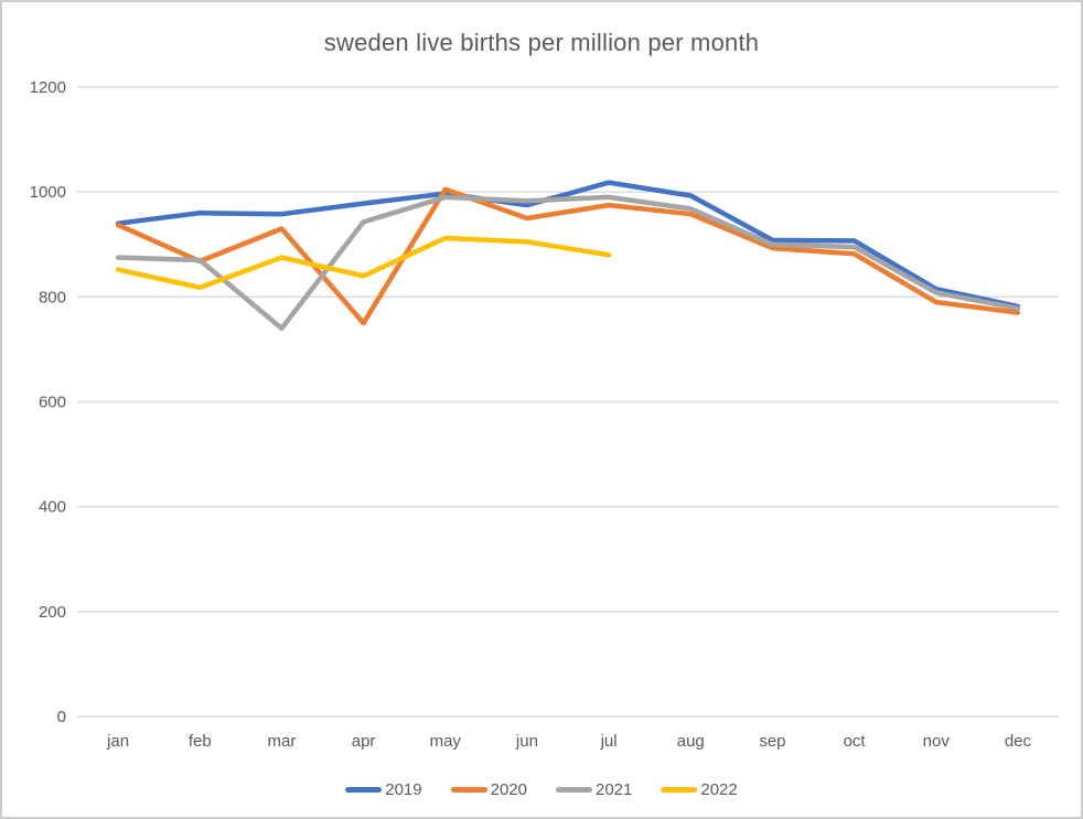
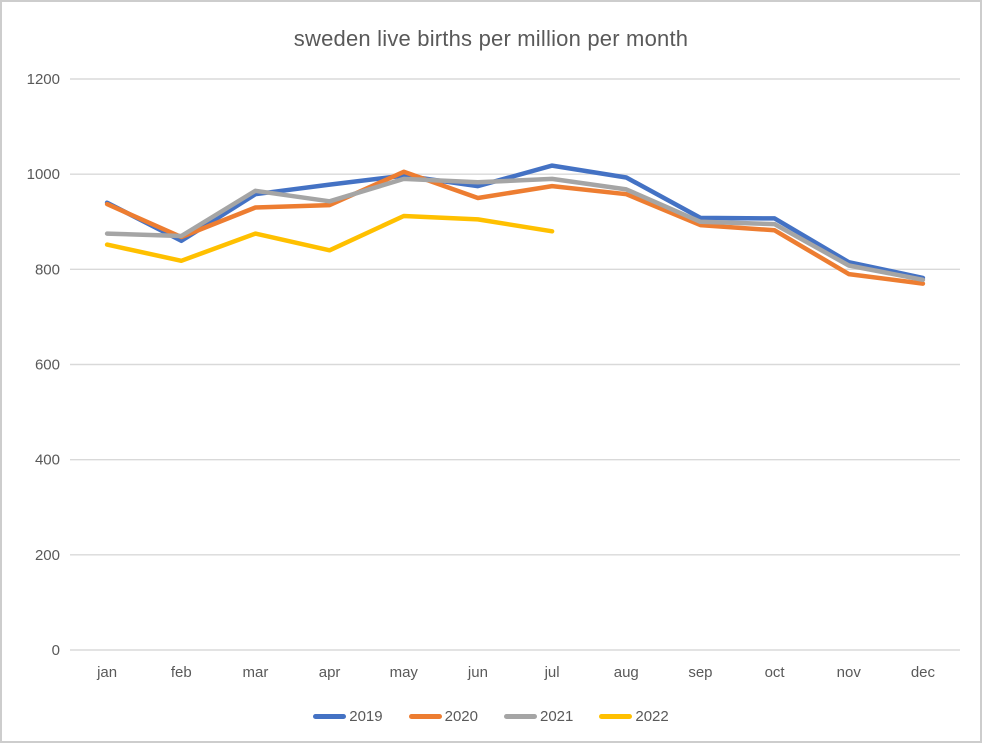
2019/feb: 960 -> 860
2021/mar: 740 -> 960
2020/apr: 750 -> 940
